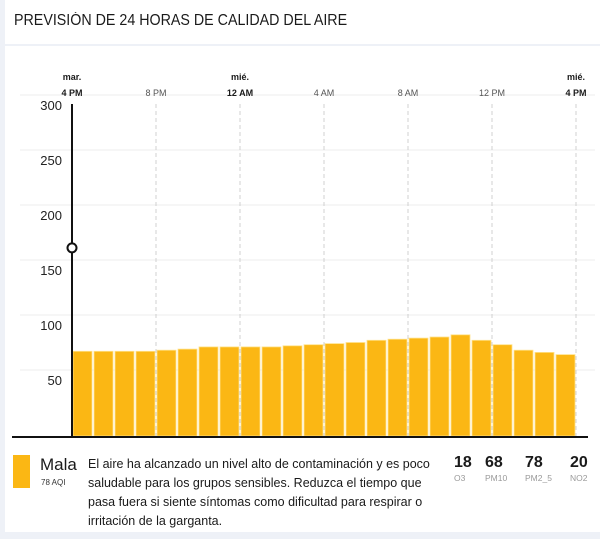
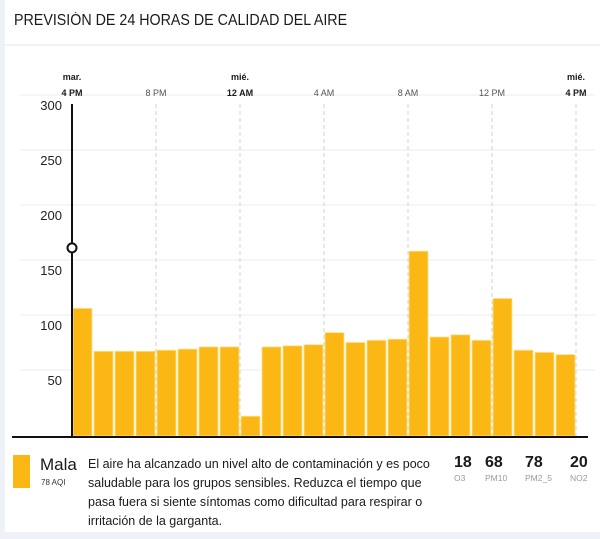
4 PM: 77 -> 116
12 AM: 81 -> 18
4 AM: 84 -> 94
8 AM: 89 -> 168
12 PM: 83 -> 125
